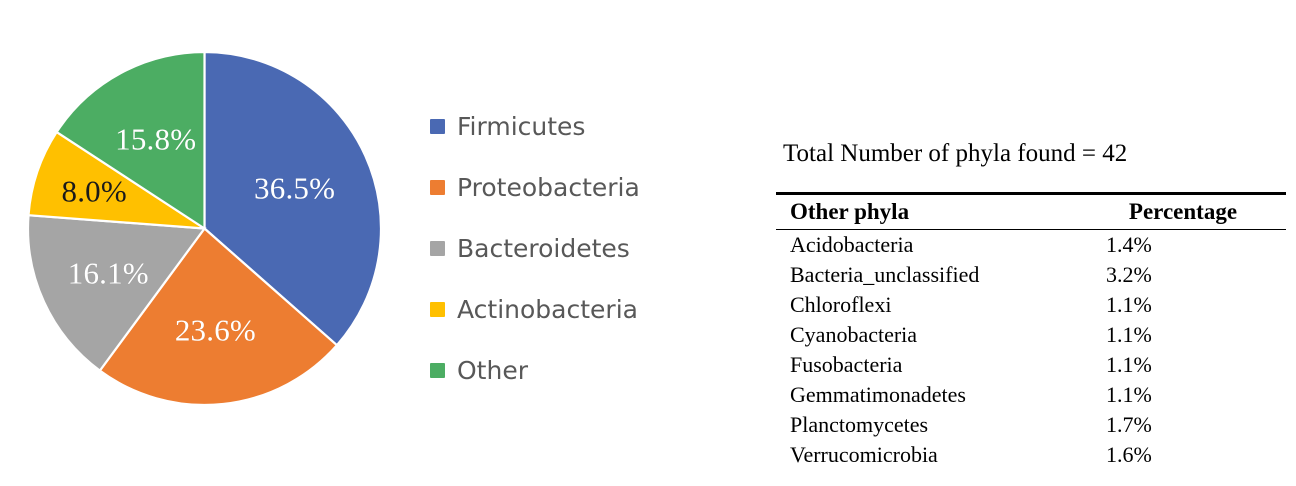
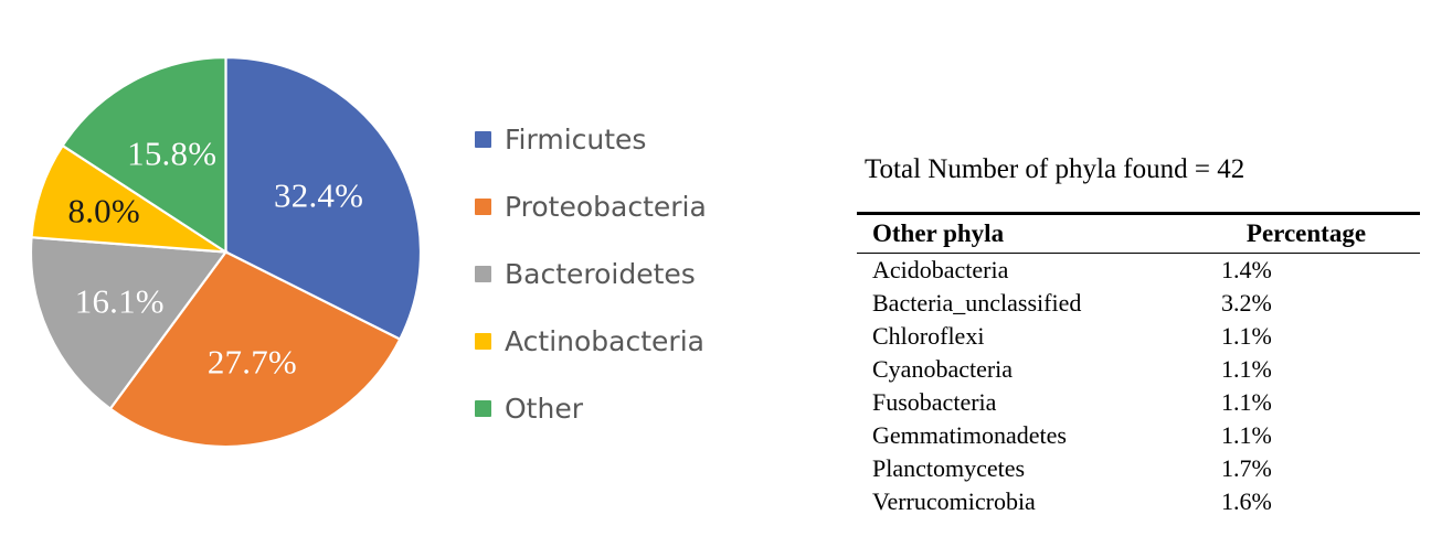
Firmicutes: 36.5% -> 32.4%
Proteobacteria: 23.6% -> 27.7%
